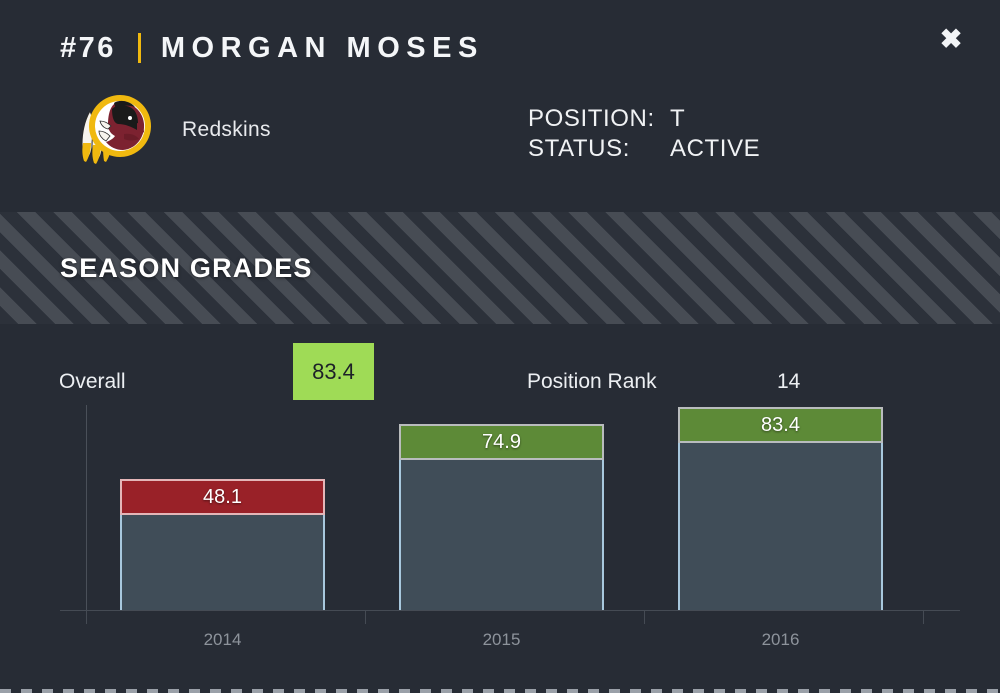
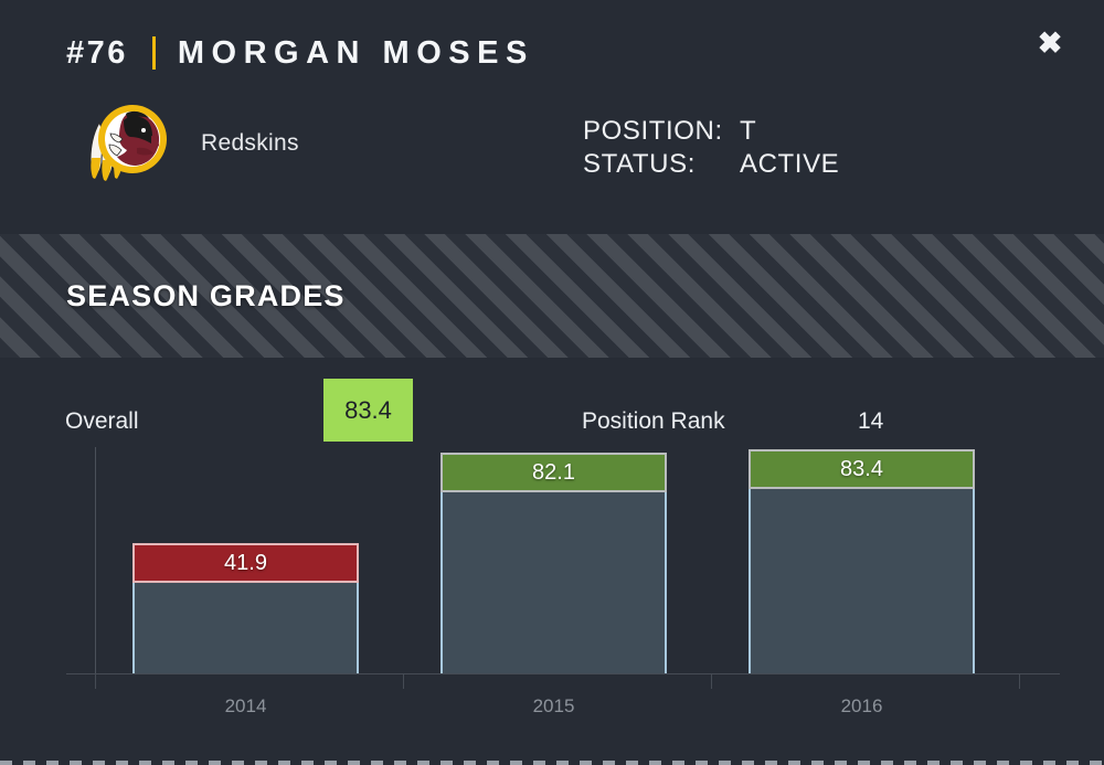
2014: 48.1 -> 41.9
2015: 74.9 -> 82.1
